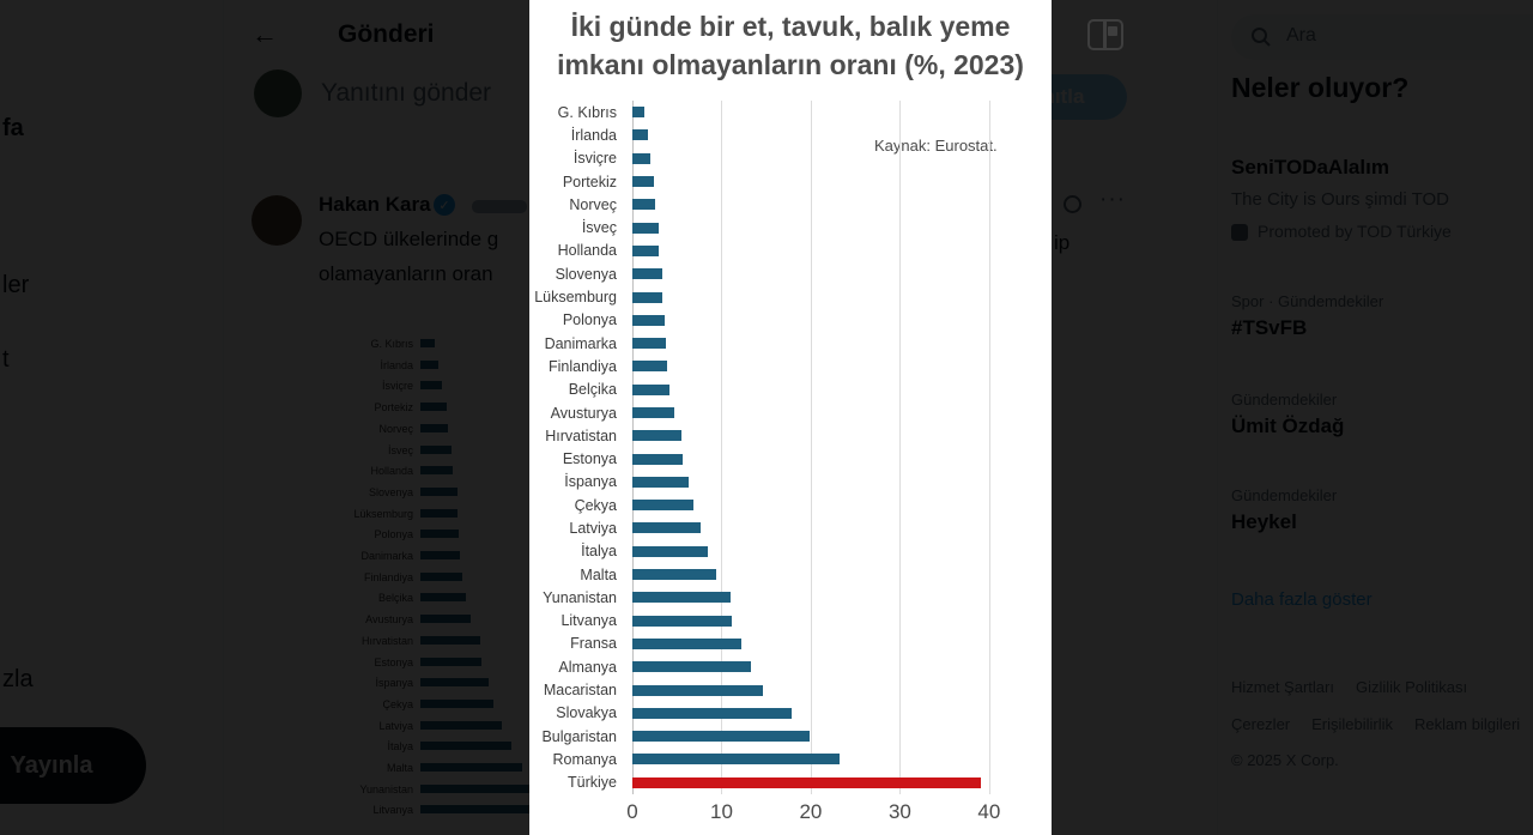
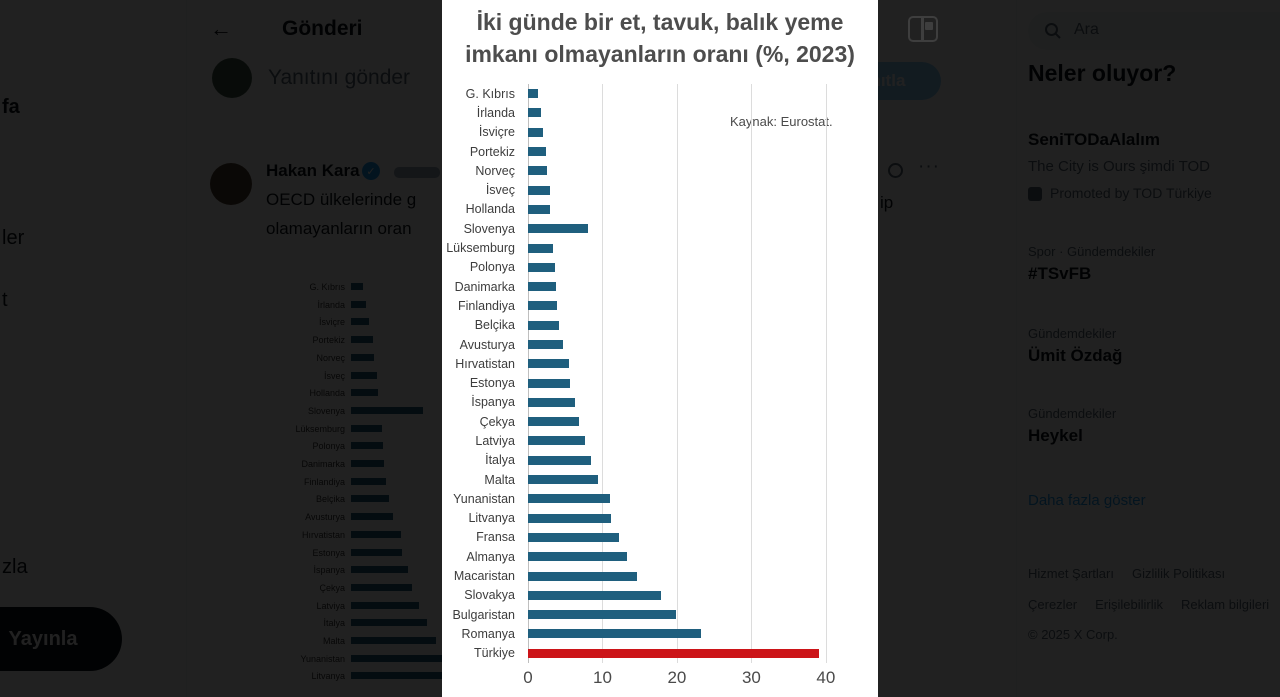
Slovenya: 3 -> 8
